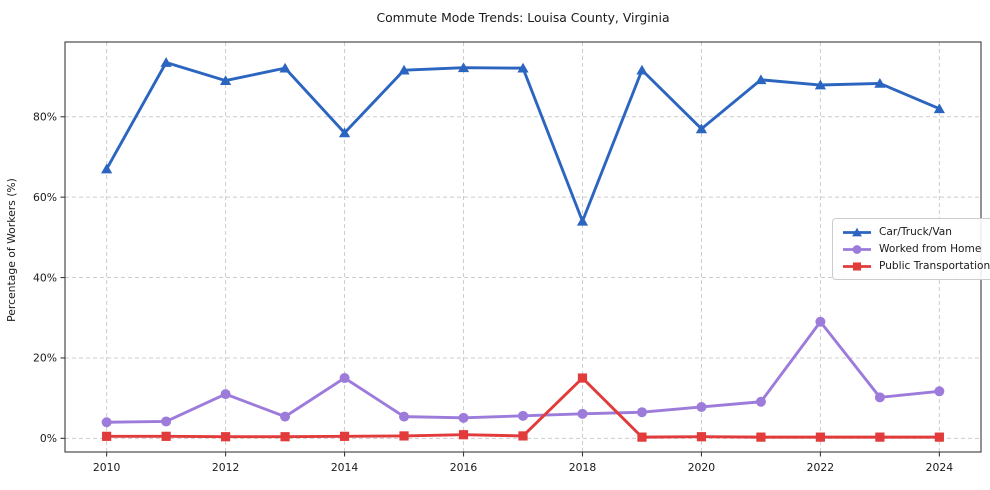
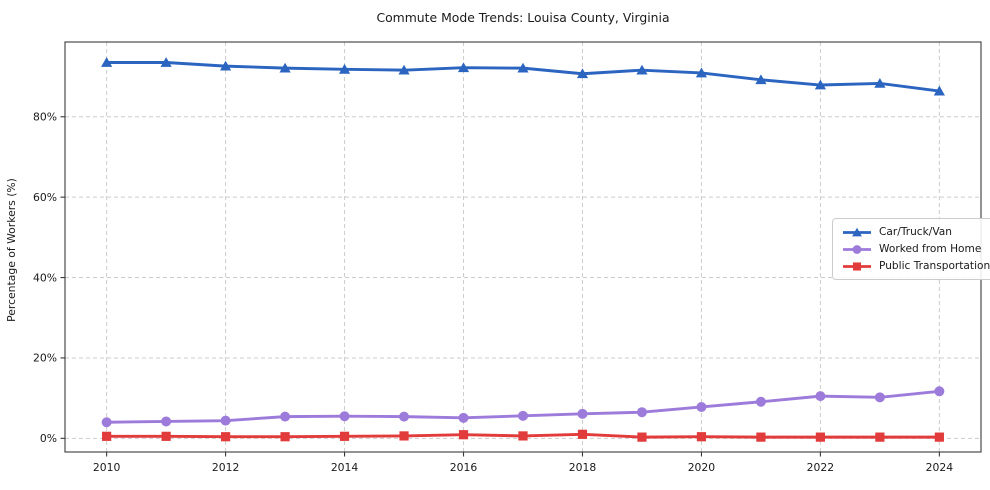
Car/Truck/Van/2010: 67% -> 94%
Car/Truck/Van/2012: 89% -> 93%
Worked from Home/2012: 11% -> 4%
Car/Truck/Van/2014: 76% -> 92%
Worked from Home/2014: 15% -> 6%
Car/Truck/Van/2018: 54% -> 91%
Public Transportation/2018: 15% -> 1%
Car/Truck/Van/2020: 77% -> 91%
Worked from Home/2022: 29% -> 10%
Car/Truck/Van/2024: 82% -> 86%
